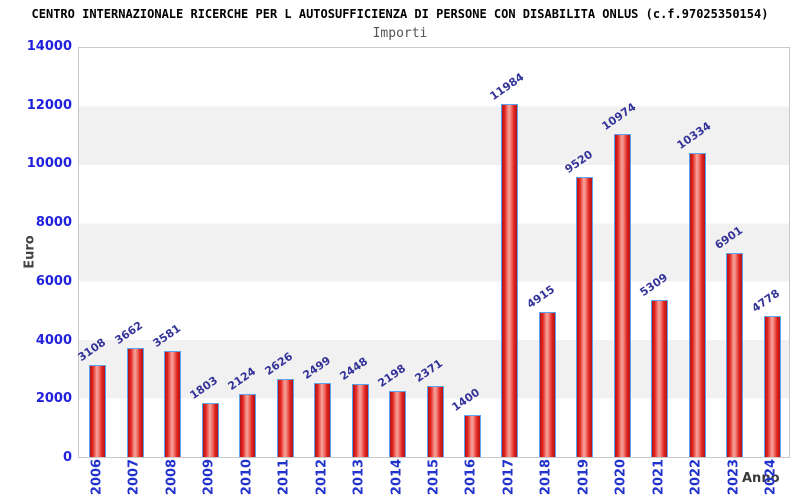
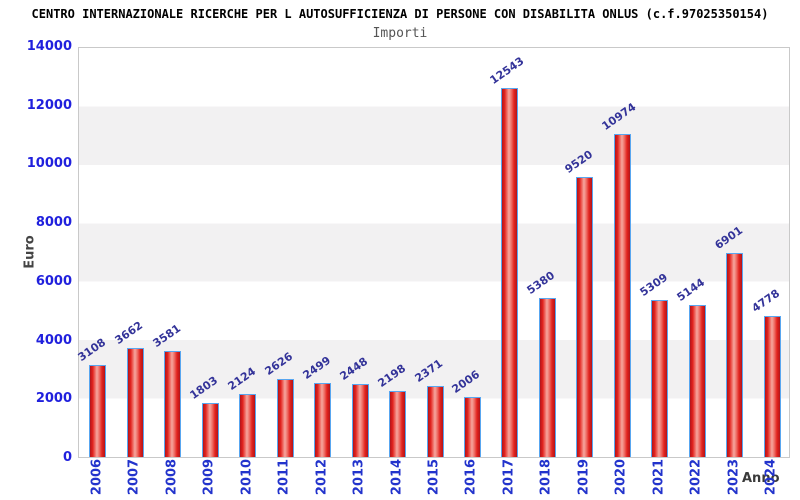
2016: 1400 -> 2006
2017: 11984 -> 12543
2018: 4915 -> 5380
2022: 10334 -> 5144
